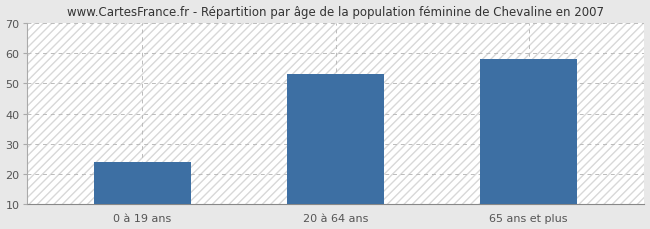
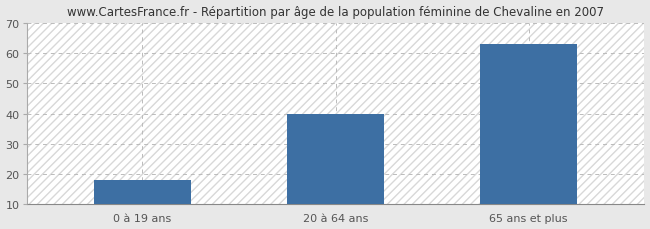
0 à 19 ans: 24 -> 18
20 à 64 ans: 53 -> 40
65 ans et plus: 58 -> 63
